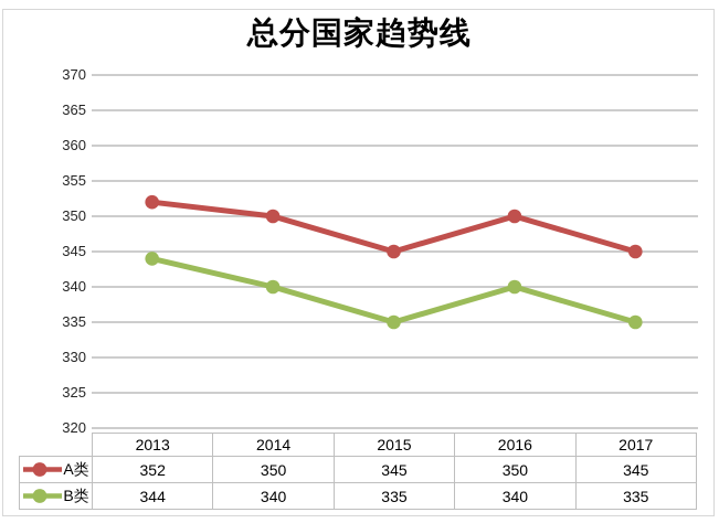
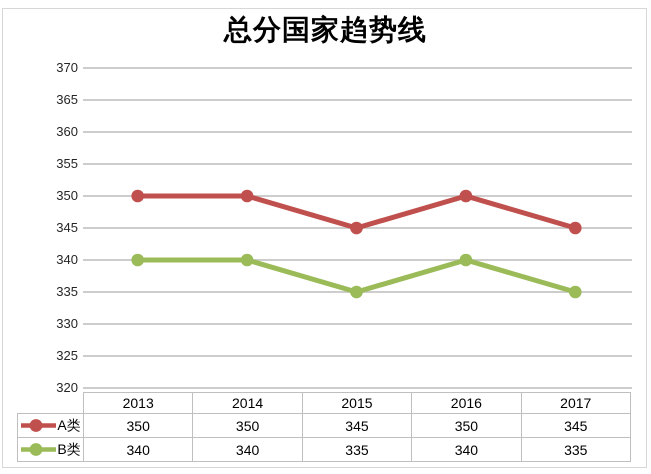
A类/2013: 352 -> 350
B类/2013: 344 -> 340
